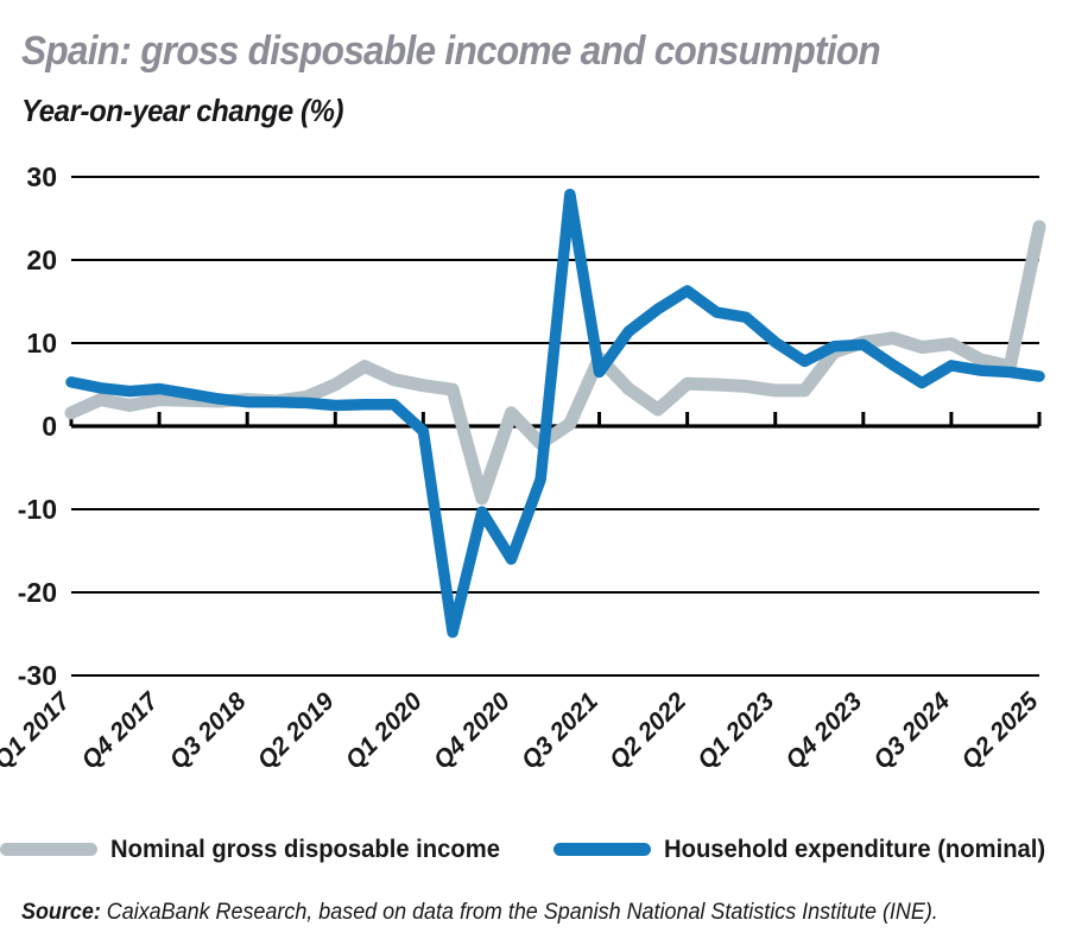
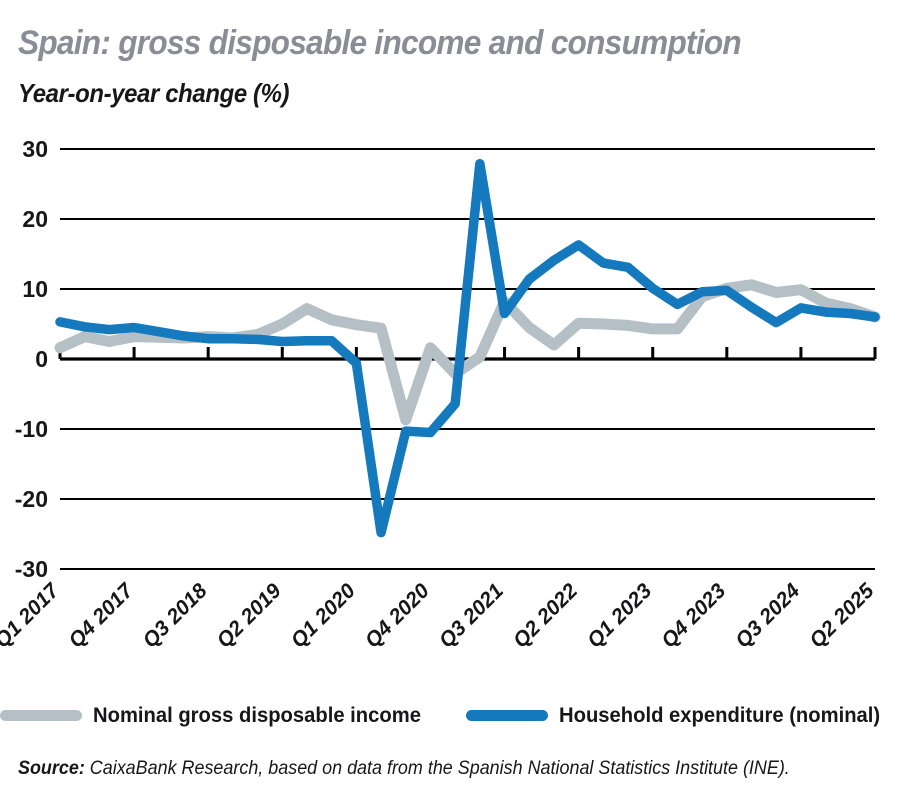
Household expenditure (nominal)/Q4 2020: -16 -> -10
Nominal gross disposable income/Q2 2025: 24 -> 6
